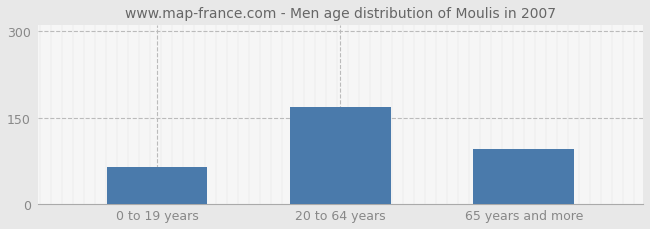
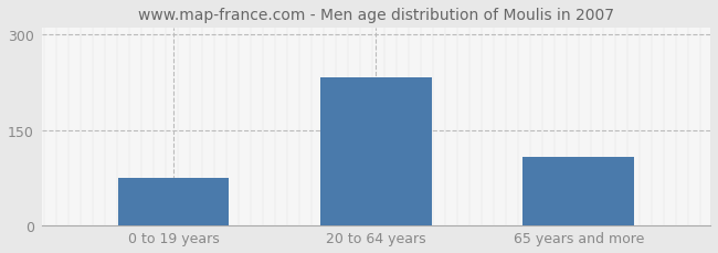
0 to 19 years: 64 -> 75
20 to 64 years: 168 -> 232
65 years and more: 96 -> 107
